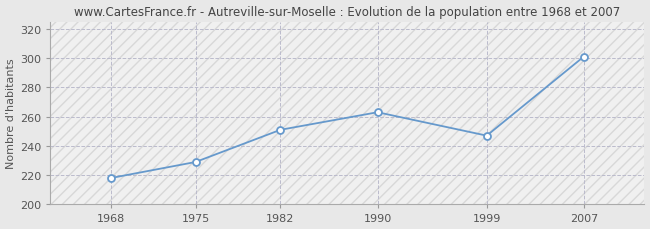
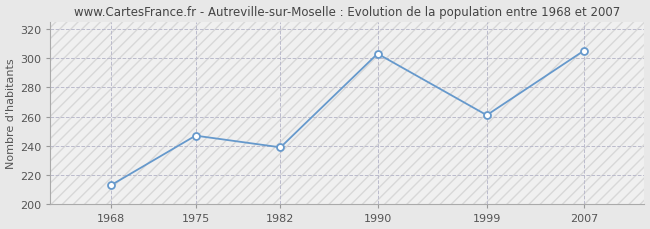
1968: 218 -> 213
1975: 229 -> 247
1982: 251 -> 239
1990: 263 -> 303
1999: 247 -> 261
2007: 301 -> 305
